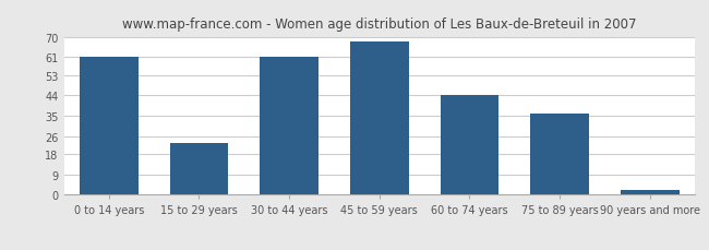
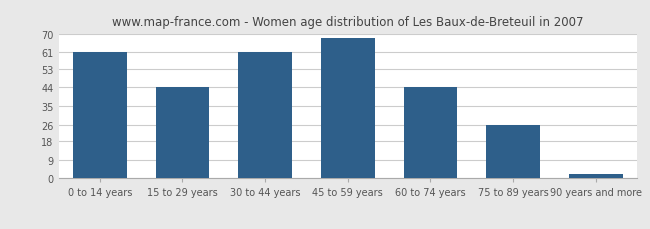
15 to 29 years: 23 -> 44
75 to 89 years: 36 -> 26
